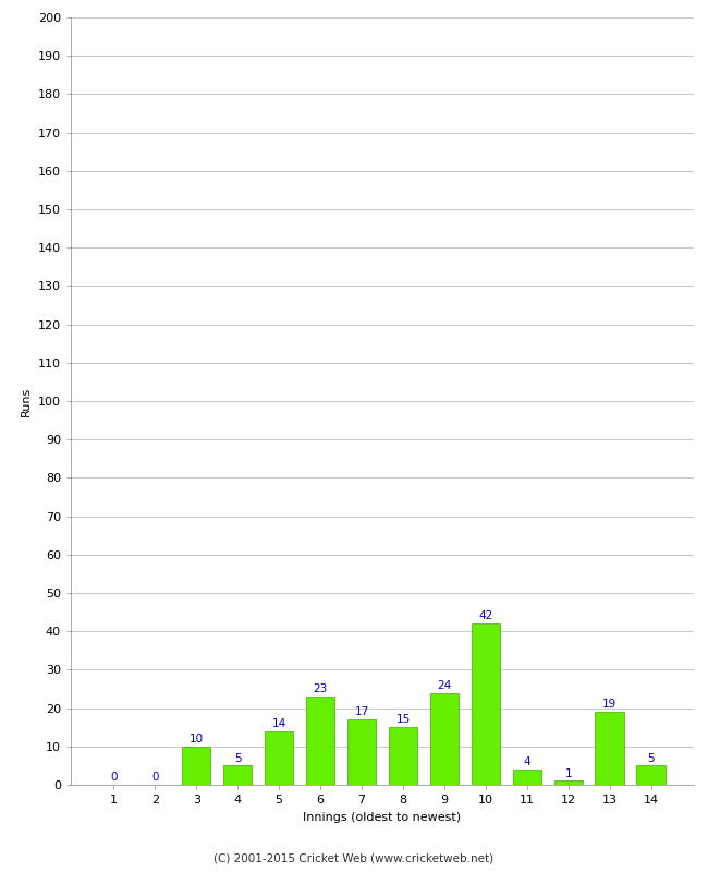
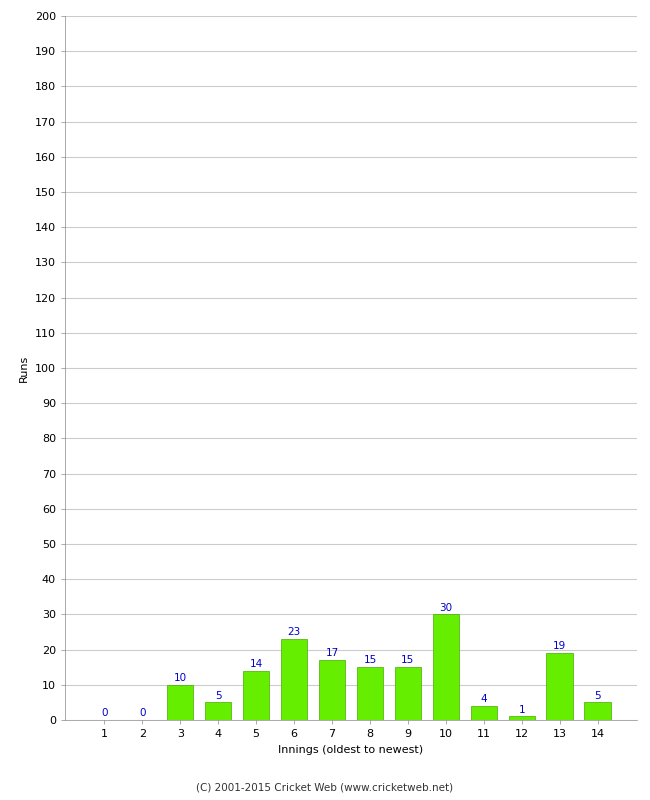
9: 24 -> 15
10: 42 -> 30
